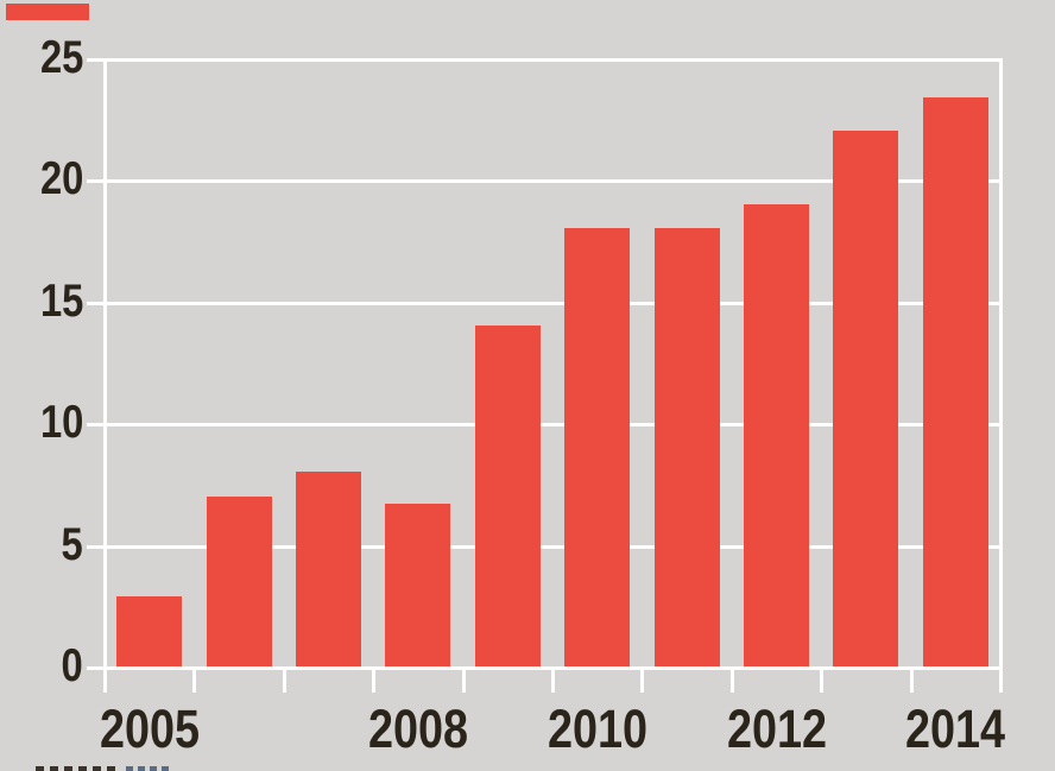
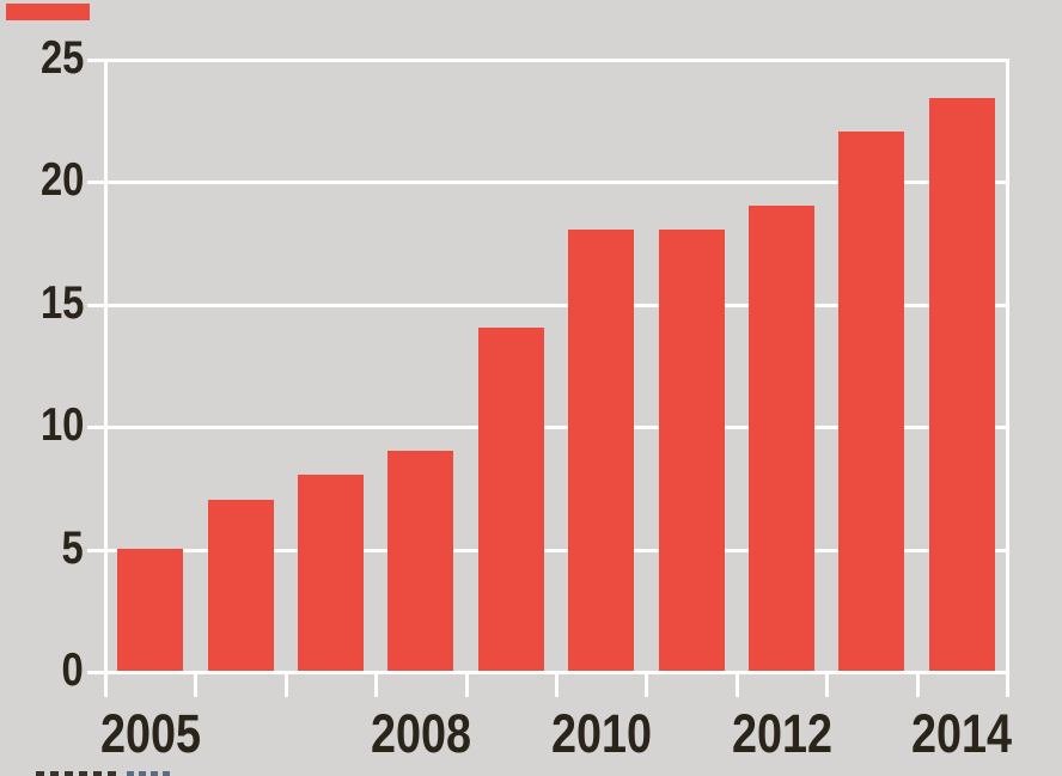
2005: 2.9 -> 5.0
2008: 6.7 -> 9.0
